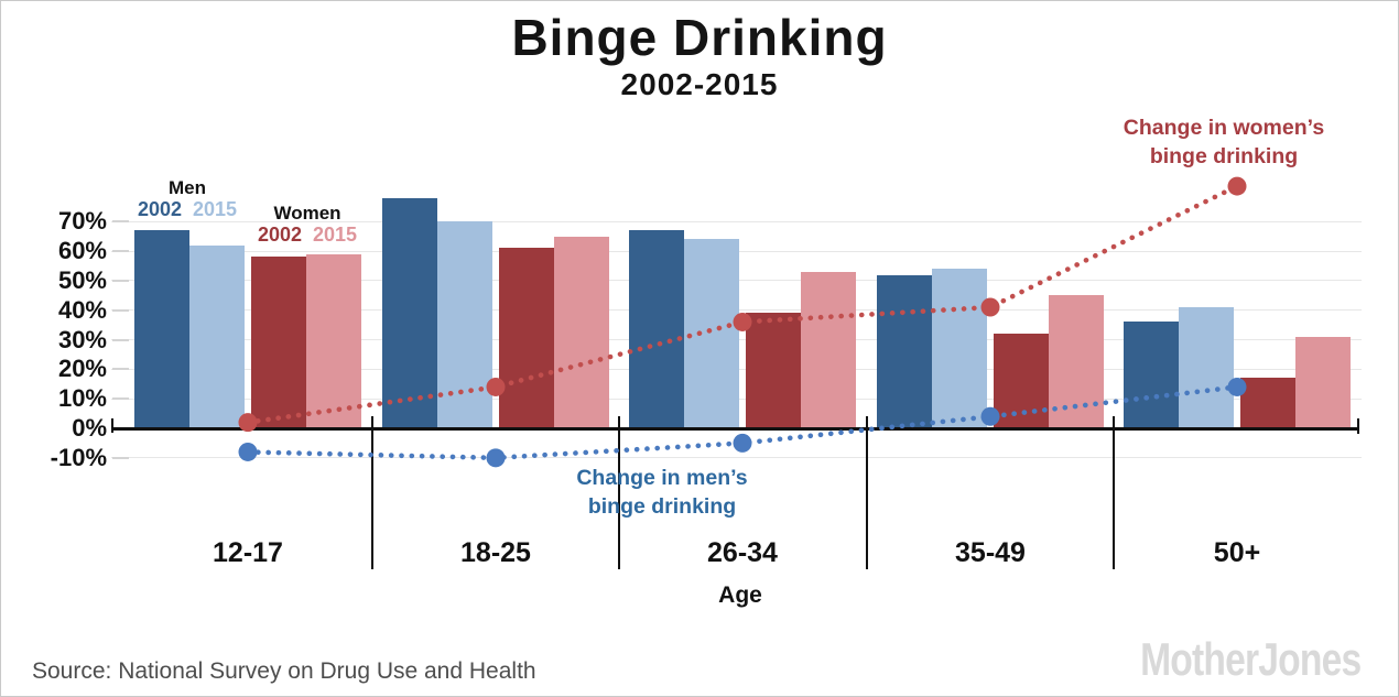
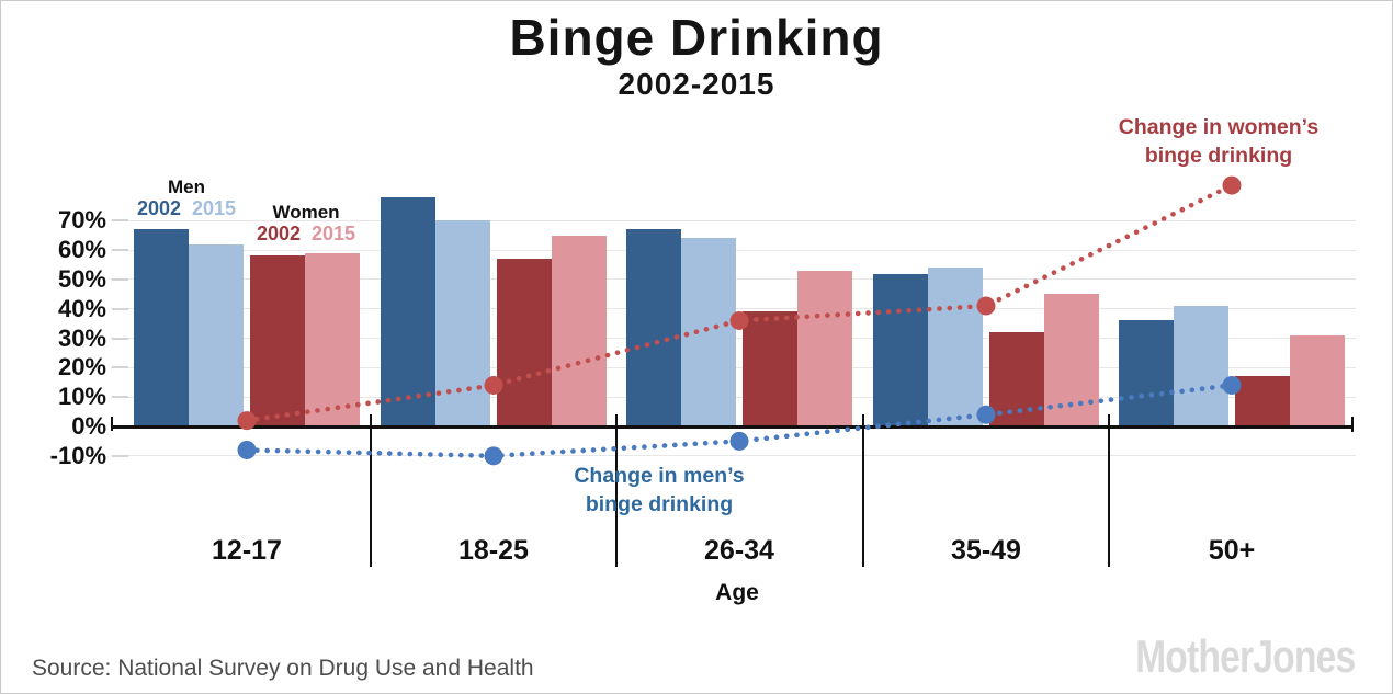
Women 2002/18-25: 61% -> 57%
